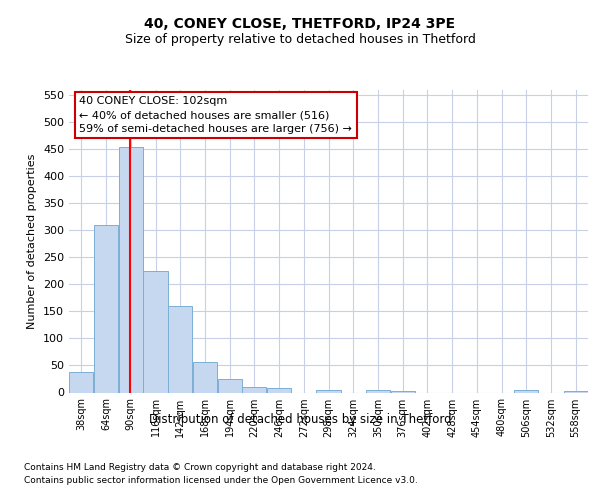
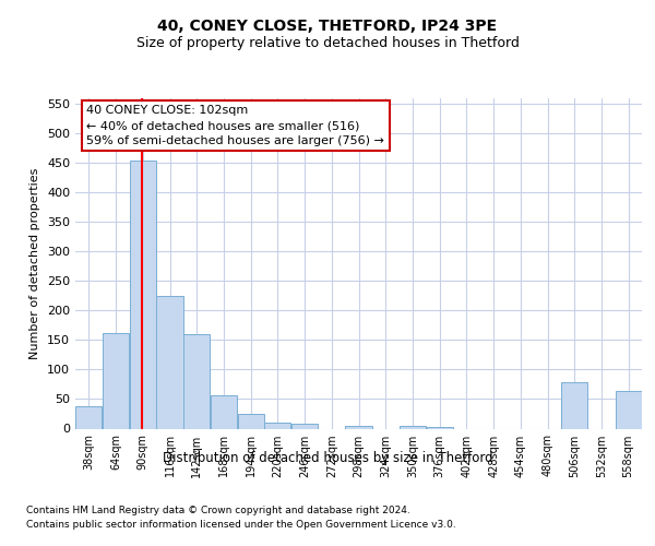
64sqm: 310 -> 162
506sqm: 4 -> 78
558sqm: 3 -> 64
